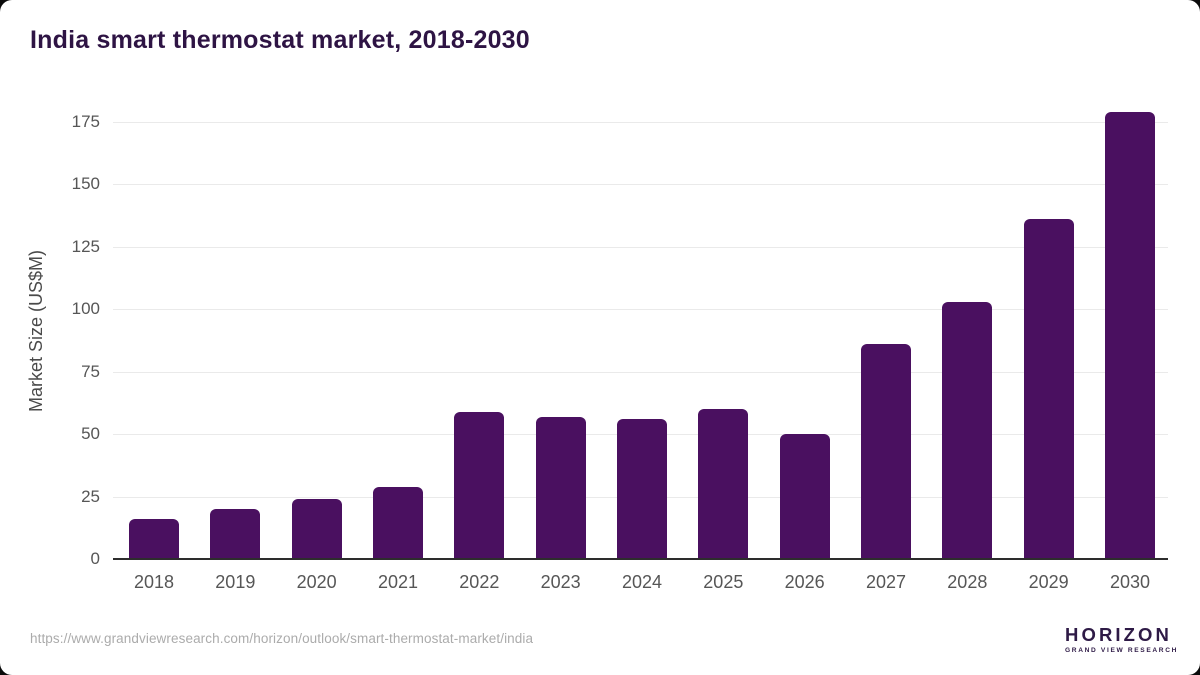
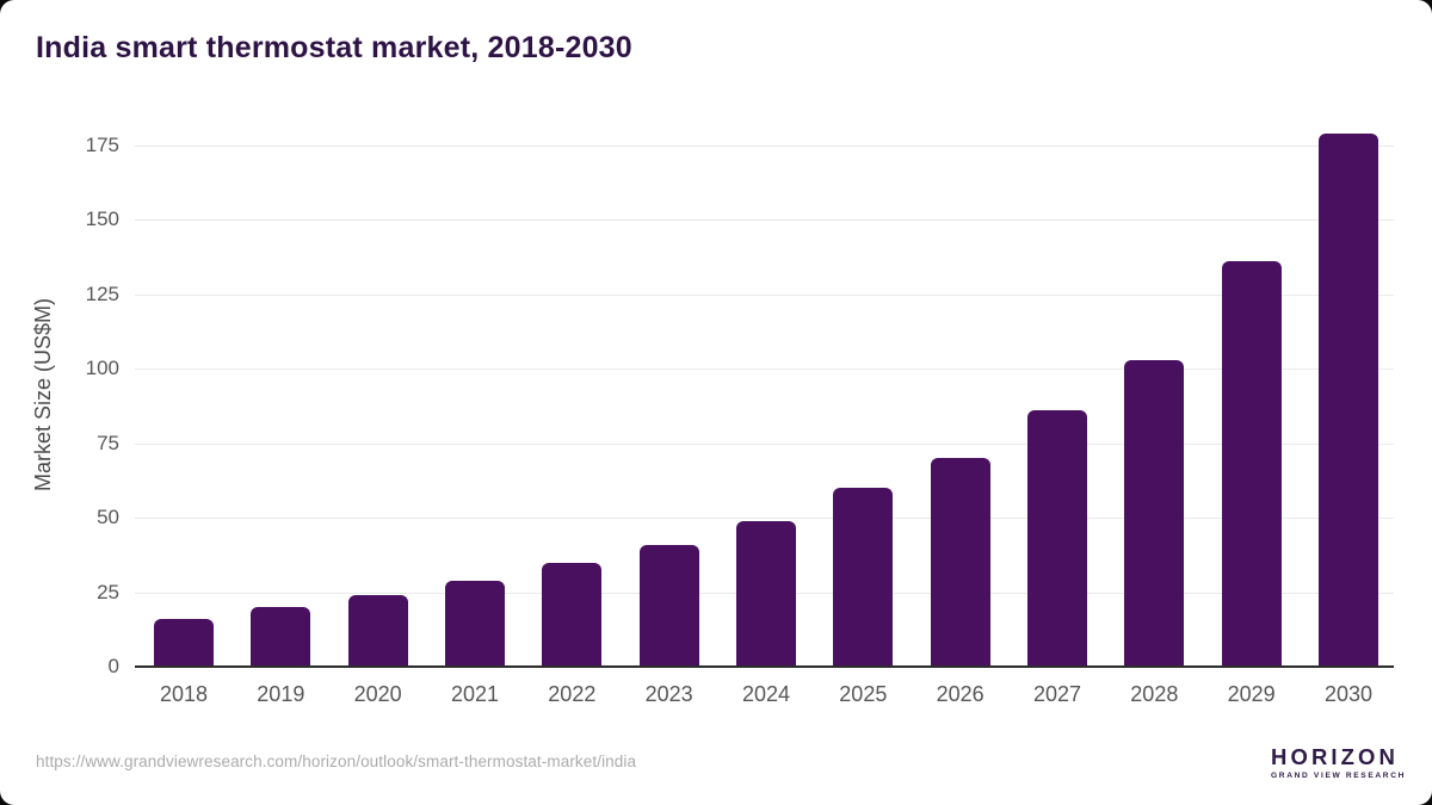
2022: 59 -> 35
2023: 57 -> 41
2024: 56 -> 49
2026: 50 -> 70
